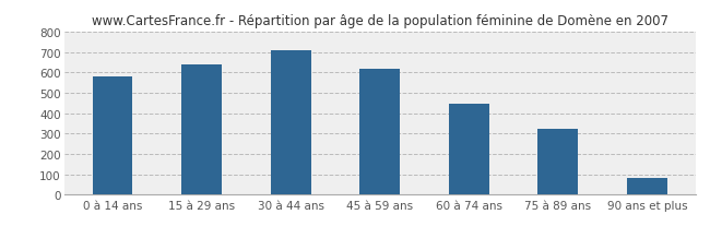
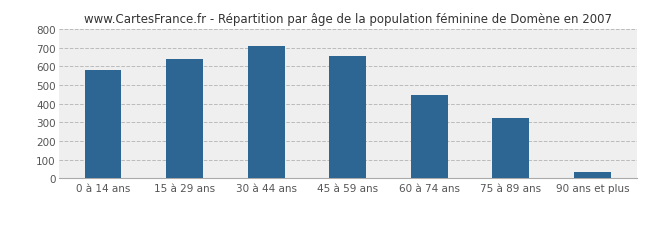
45 à 59 ans: 620 -> 660
90 ans et plus: 80 -> 40
